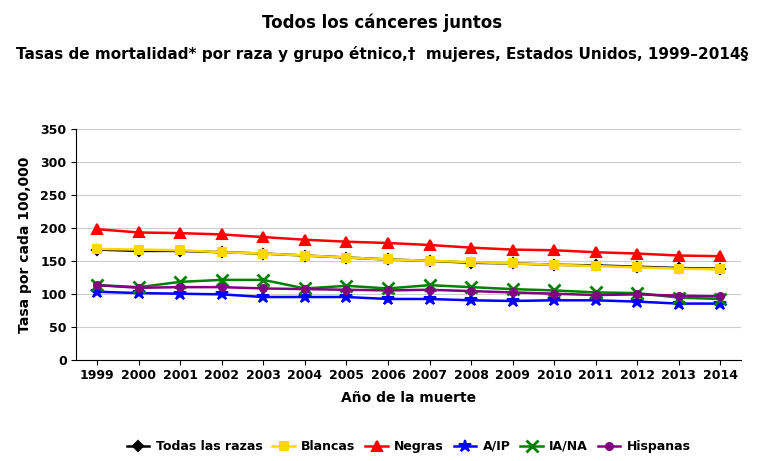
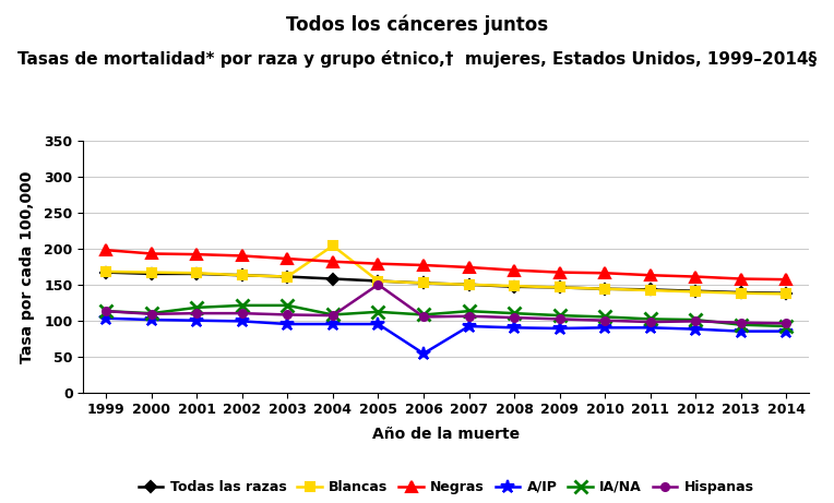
Blancas/2004: 158 -> 204
Hispanas/2005: 106 -> 150
A/IP/2006: 92 -> 54
